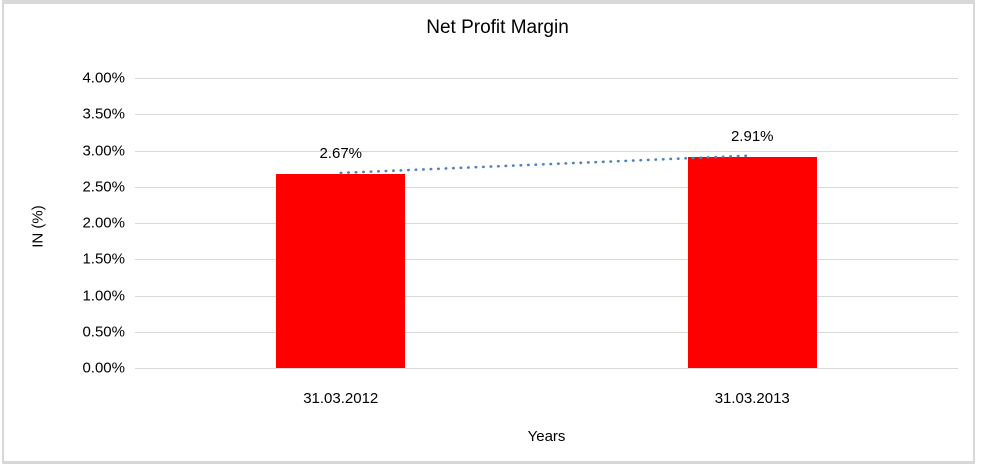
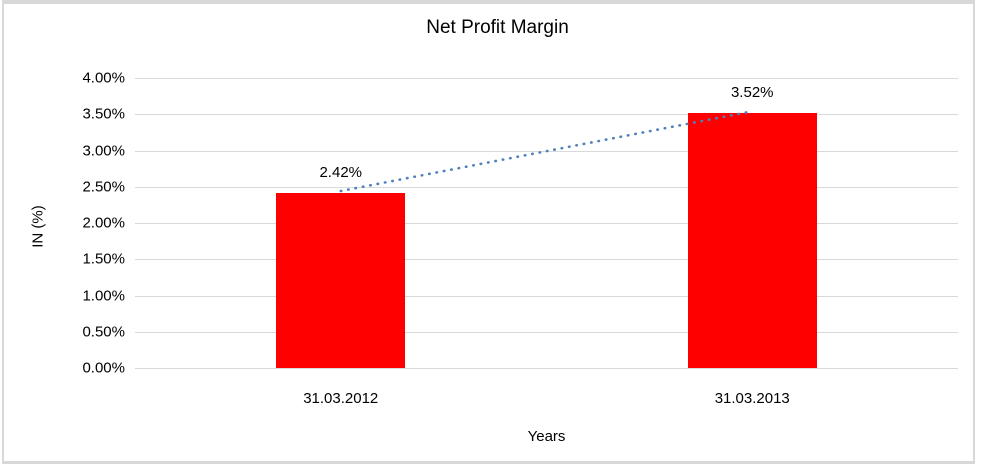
31.03.2012: 2.67% -> 2.42%
31.03.2013: 2.91% -> 3.52%
